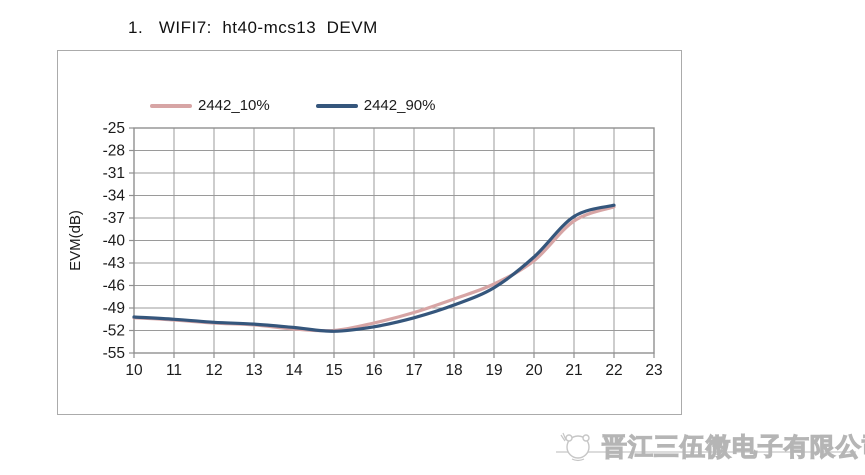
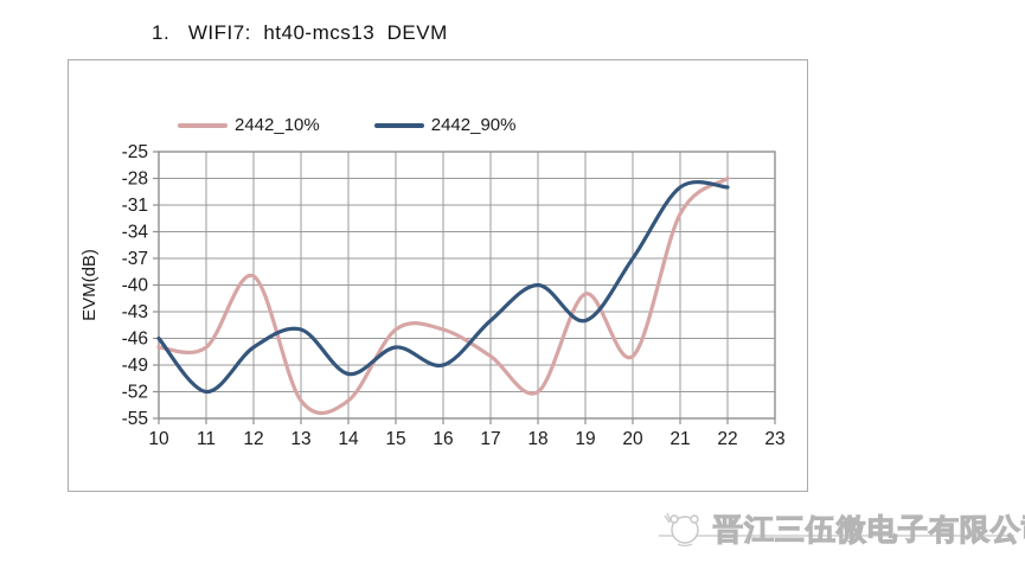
2442_10%/10: -50 -> -47
2442_90%/10: -50 -> -46
2442_10%/11: -51 -> -47
2442_90%/11: -50 -> -52
2442_10%/12: -51 -> -39
2442_90%/12: -51 -> -47
2442_10%/13: -51 -> -53
2442_90%/13: -51 -> -45
2442_10%/14: -52 -> -53
2442_90%/14: -52 -> -50
2442_10%/15: -52 -> -45
2442_90%/15: -52 -> -47
2442_10%/16: -51 -> -45
2442_90%/16: -52 -> -49
2442_10%/17: -50 -> -48
2442_90%/17: -50 -> -44
2442_10%/18: -48 -> -52
2442_90%/18: -49 -> -40
2442_10%/19: -46 -> -41
2442_90%/19: -46 -> -44
2442_10%/20: -43 -> -48
2442_90%/20: -42 -> -37
2442_10%/21: -37 -> -32
2442_90%/21: -37 -> -29
2442_10%/22: -36 -> -28
2442_90%/22: -35 -> -29
